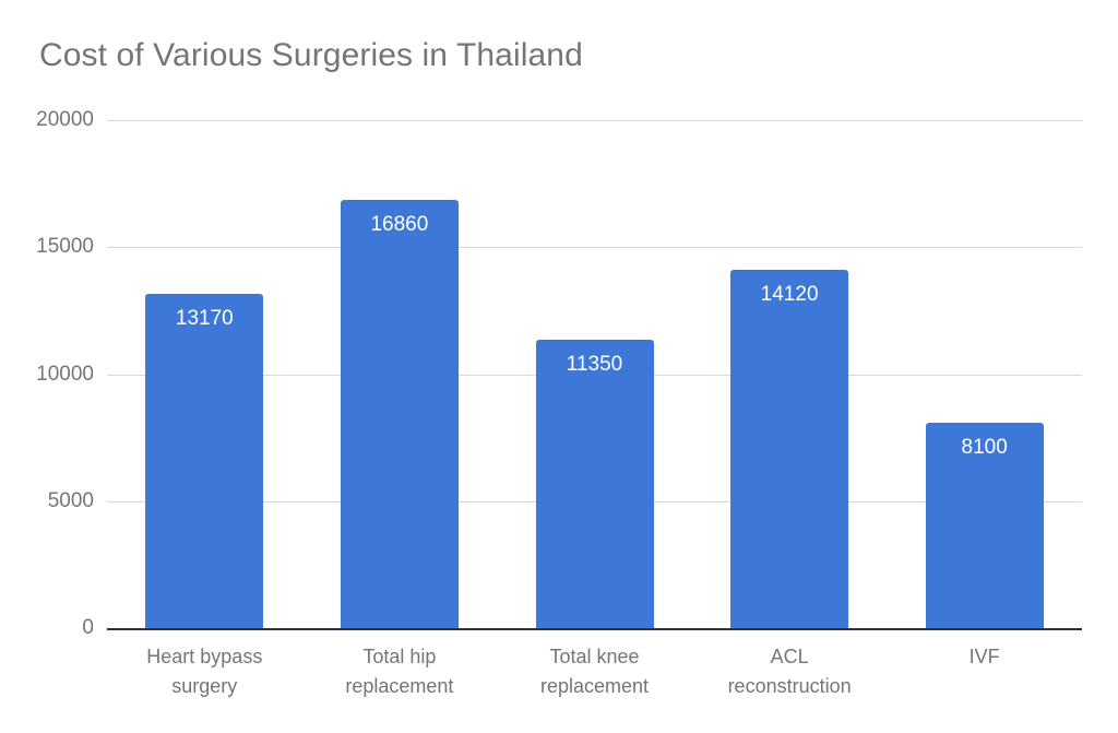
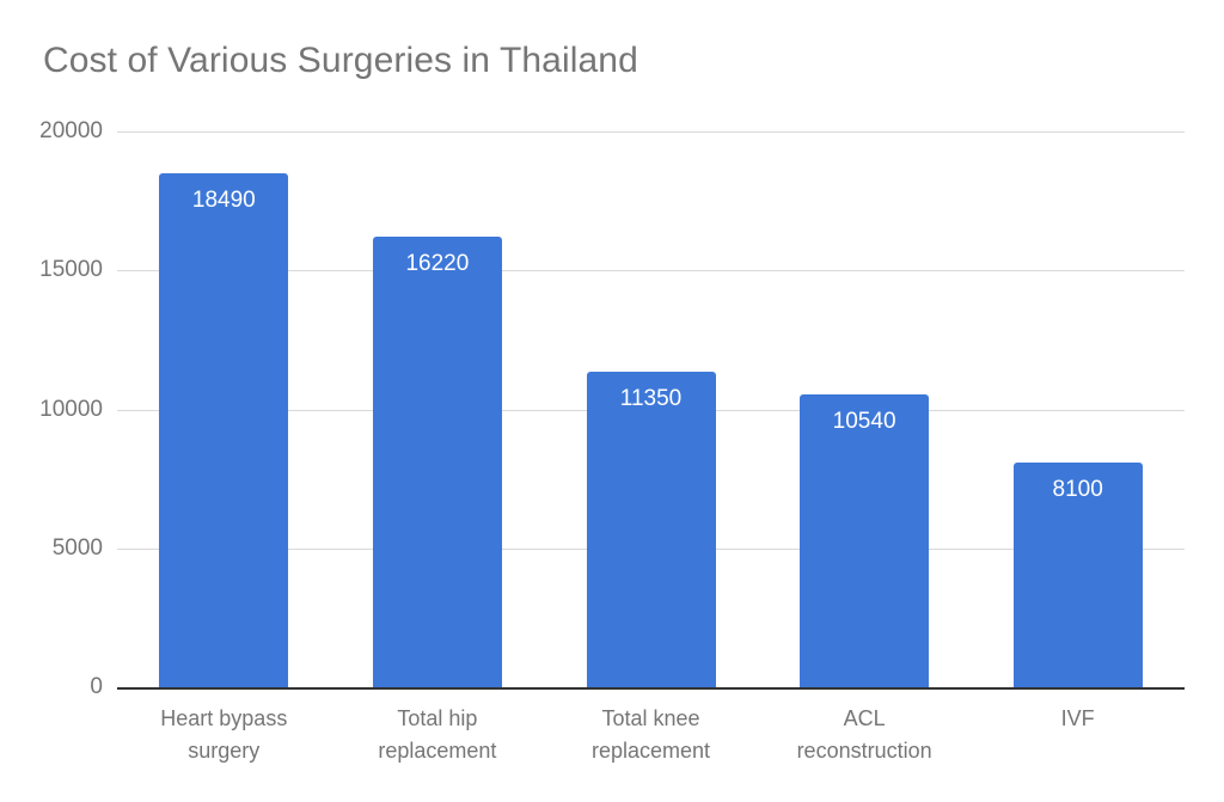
Heart bypass surgery: 13170 -> 18490
Total hip replacement: 16860 -> 16220
ACL reconstruction: 14120 -> 10540
